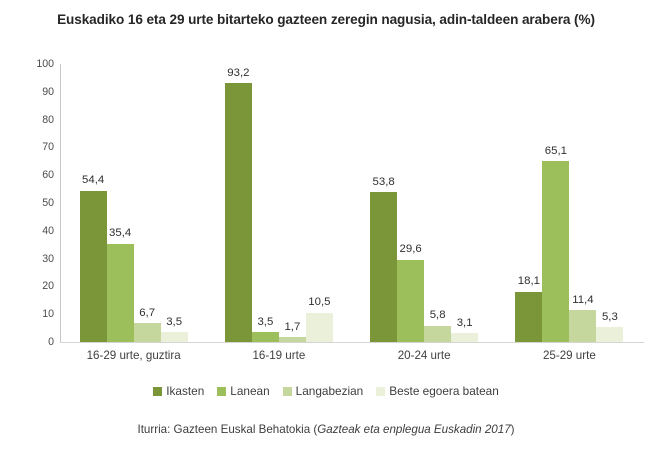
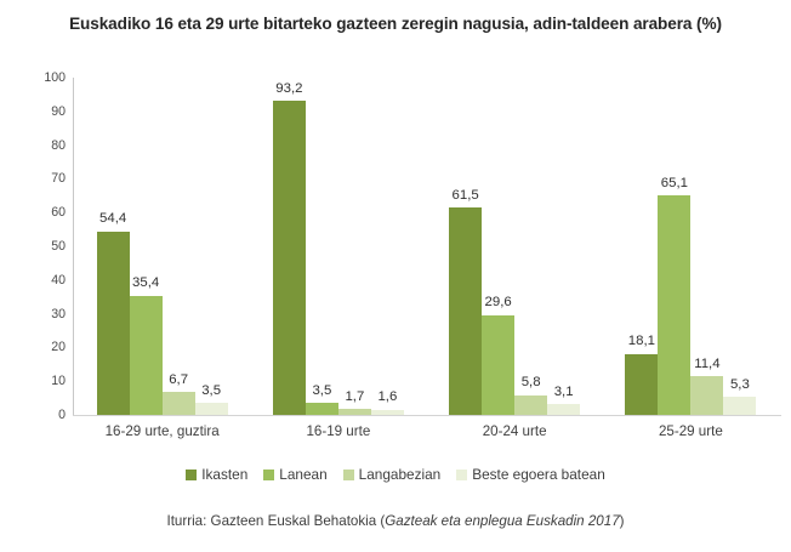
Beste egoera batean/16-19 urte: 10,5 -> 1,6
Ikasten/20-24 urte: 53,8 -> 61,5
